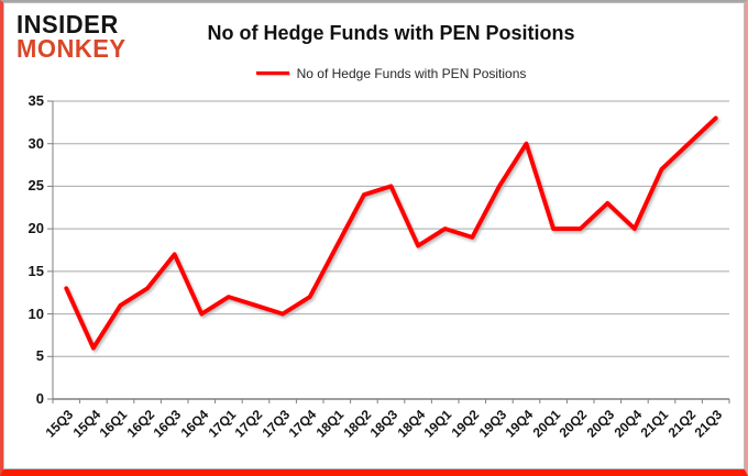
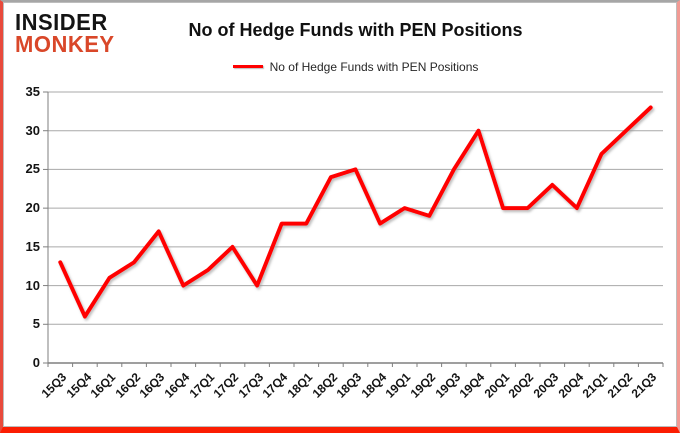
17Q2: 11 -> 15
17Q4: 12 -> 18
